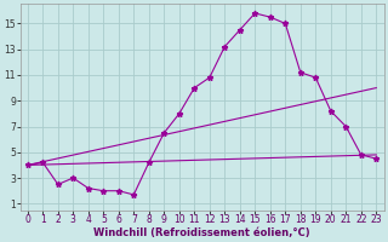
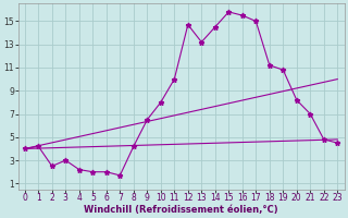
12: 10.8 -> 14.7
